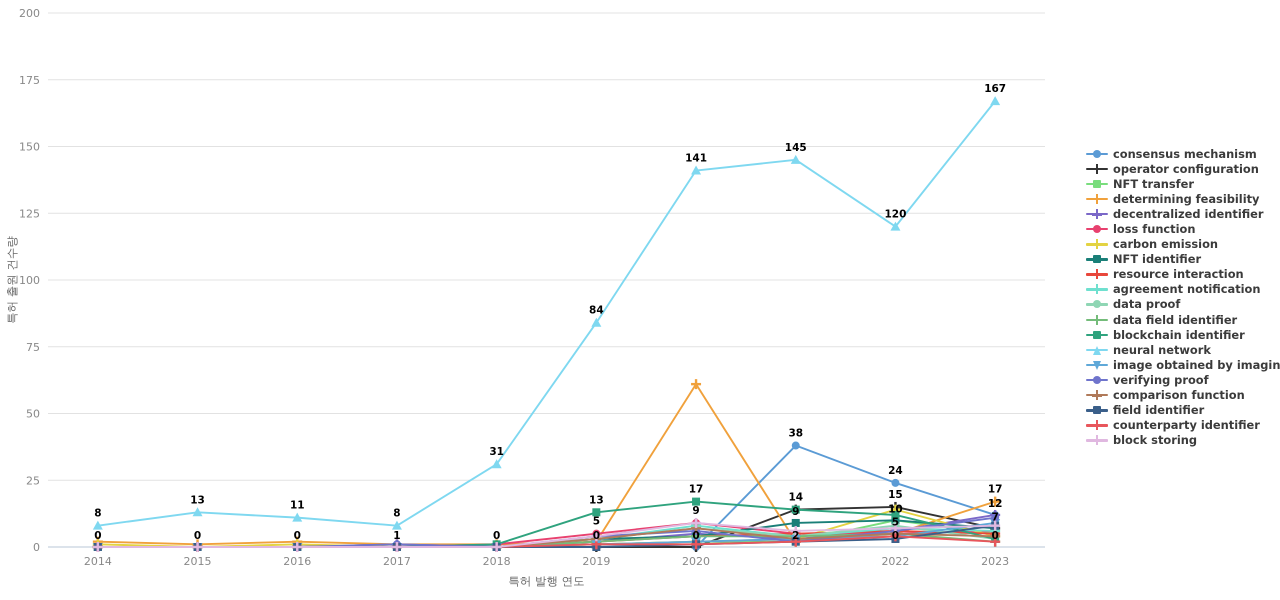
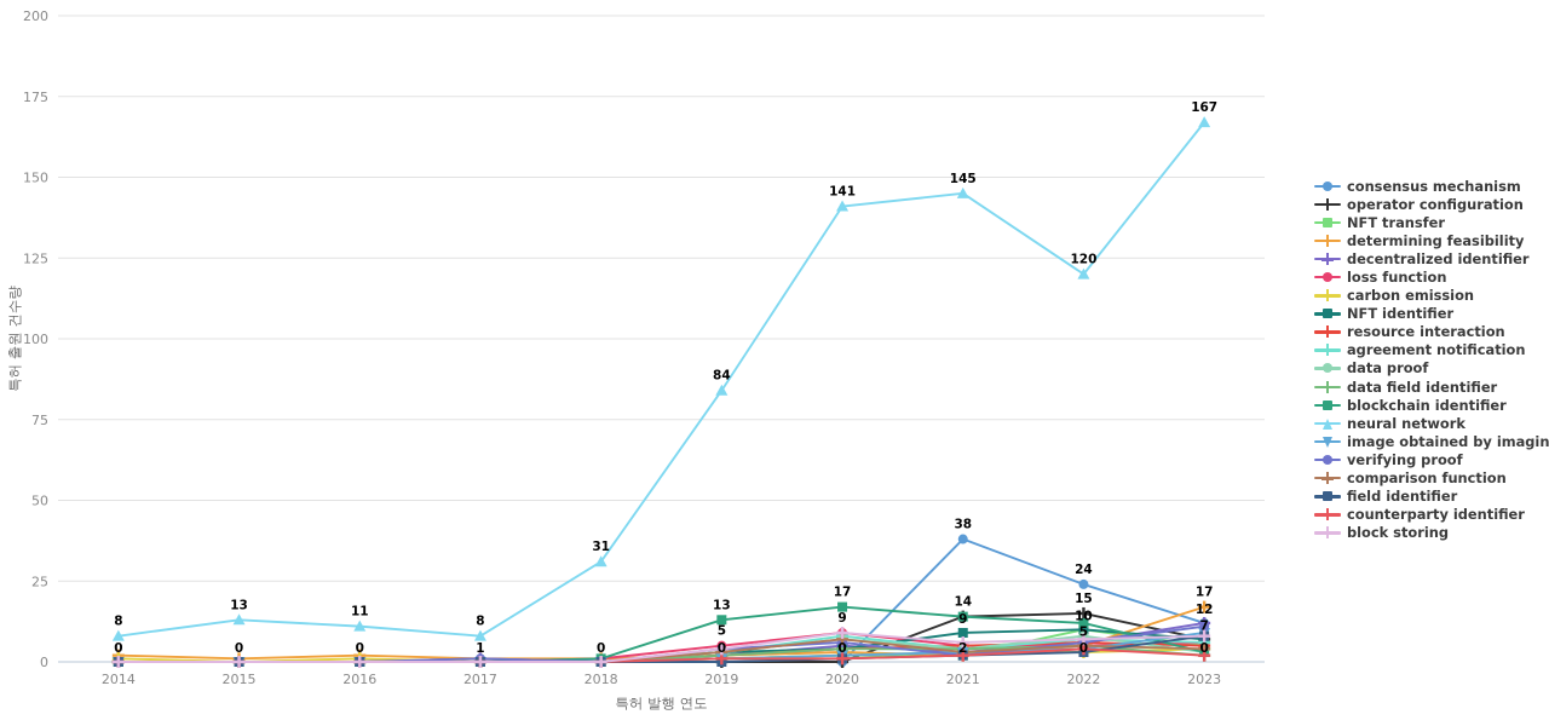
determining feasibility/2020: 61 -> 3
carbon emission/2022: 14 -> 3
